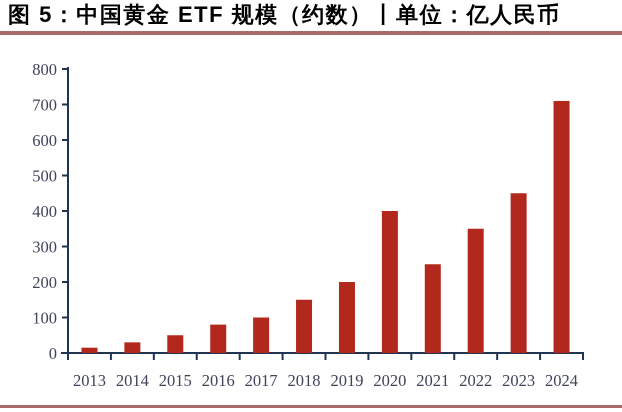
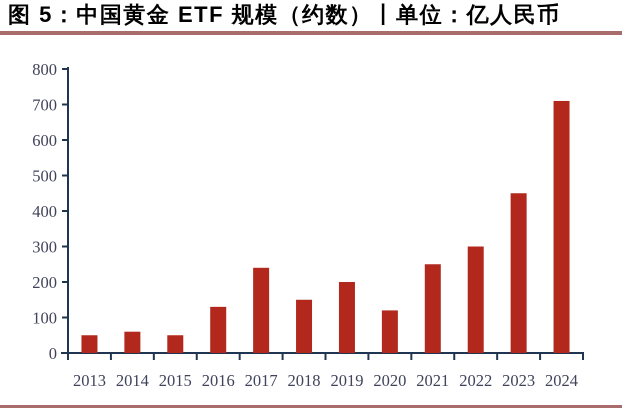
2013: 20 -> 50
2014: 30 -> 60
2016: 80 -> 130
2017: 100 -> 240
2020: 400 -> 120
2022: 350 -> 300
